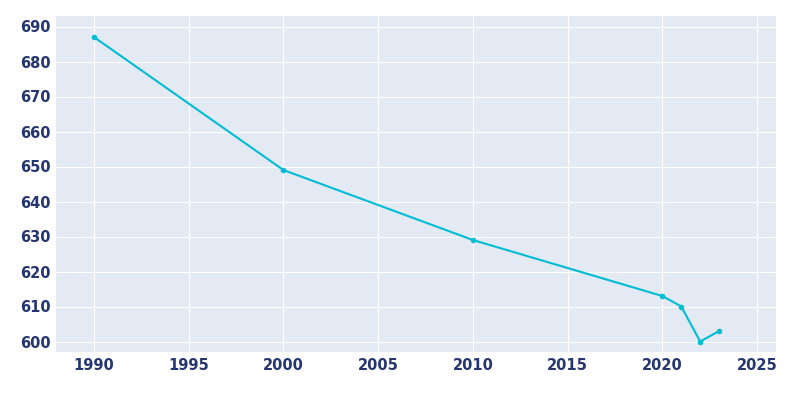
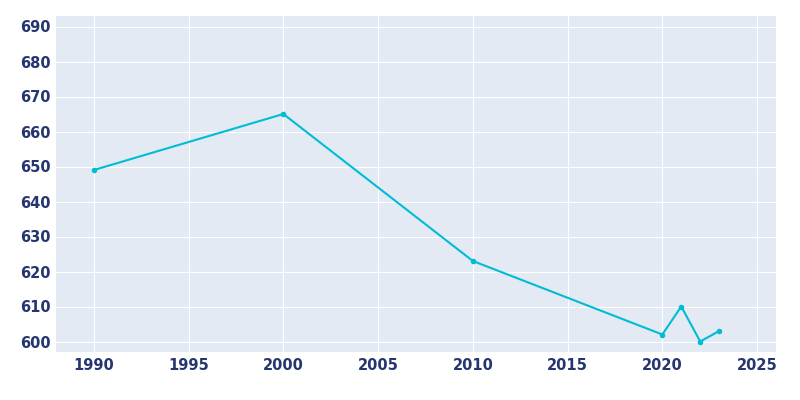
1990: 687 -> 649
2000: 649 -> 665
2010: 629 -> 623
2020: 613 -> 602
